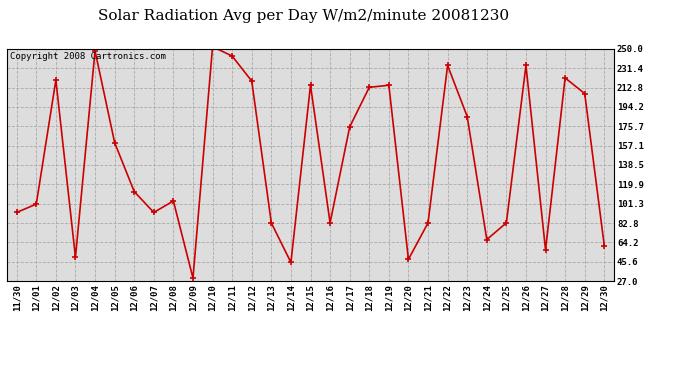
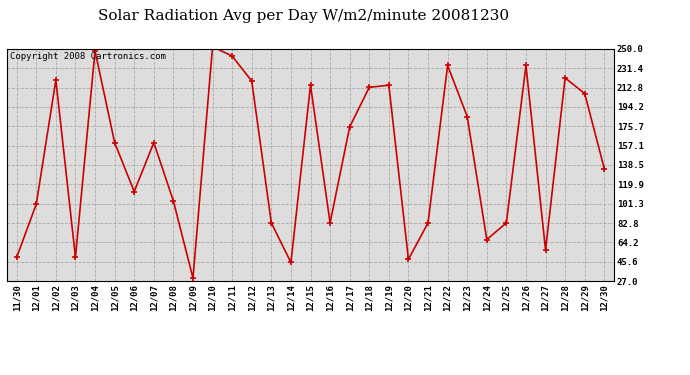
11/30: 93 -> 50
12/07: 93 -> 160
12/30: 61 -> 135
